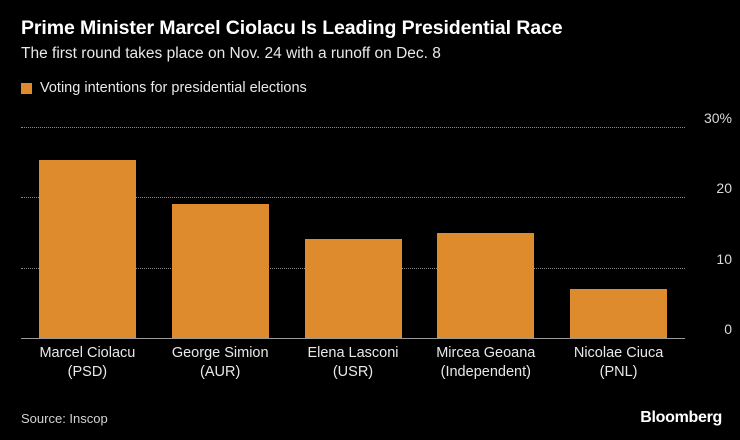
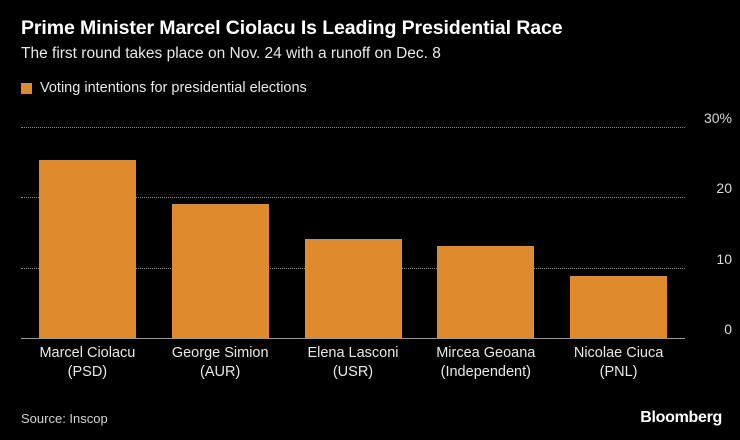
Mircea Geoana: 15% -> 13%
Nicolae Ciuca: 7% -> 9%
